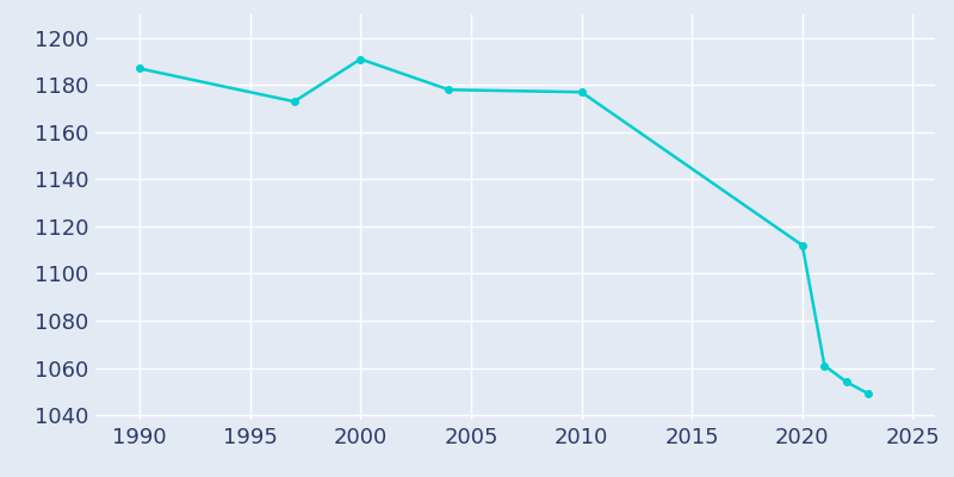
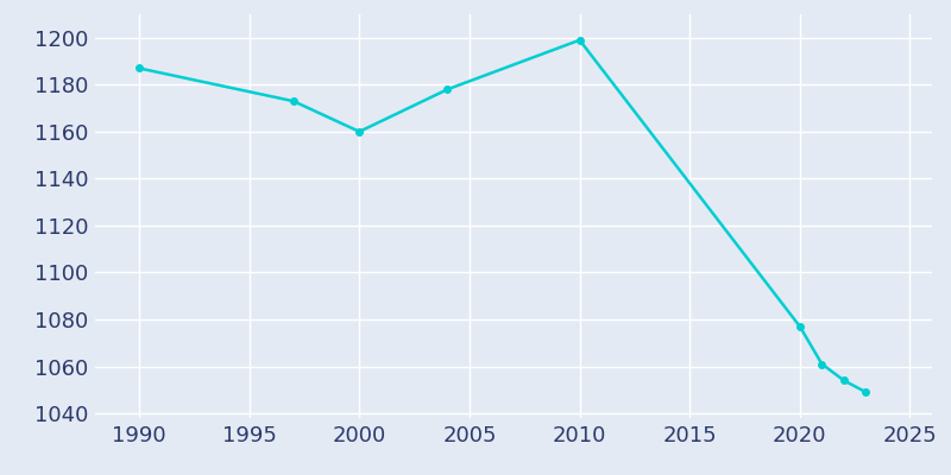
2000: 1191 -> 1160
2010: 1177 -> 1199
2020: 1112 -> 1077
